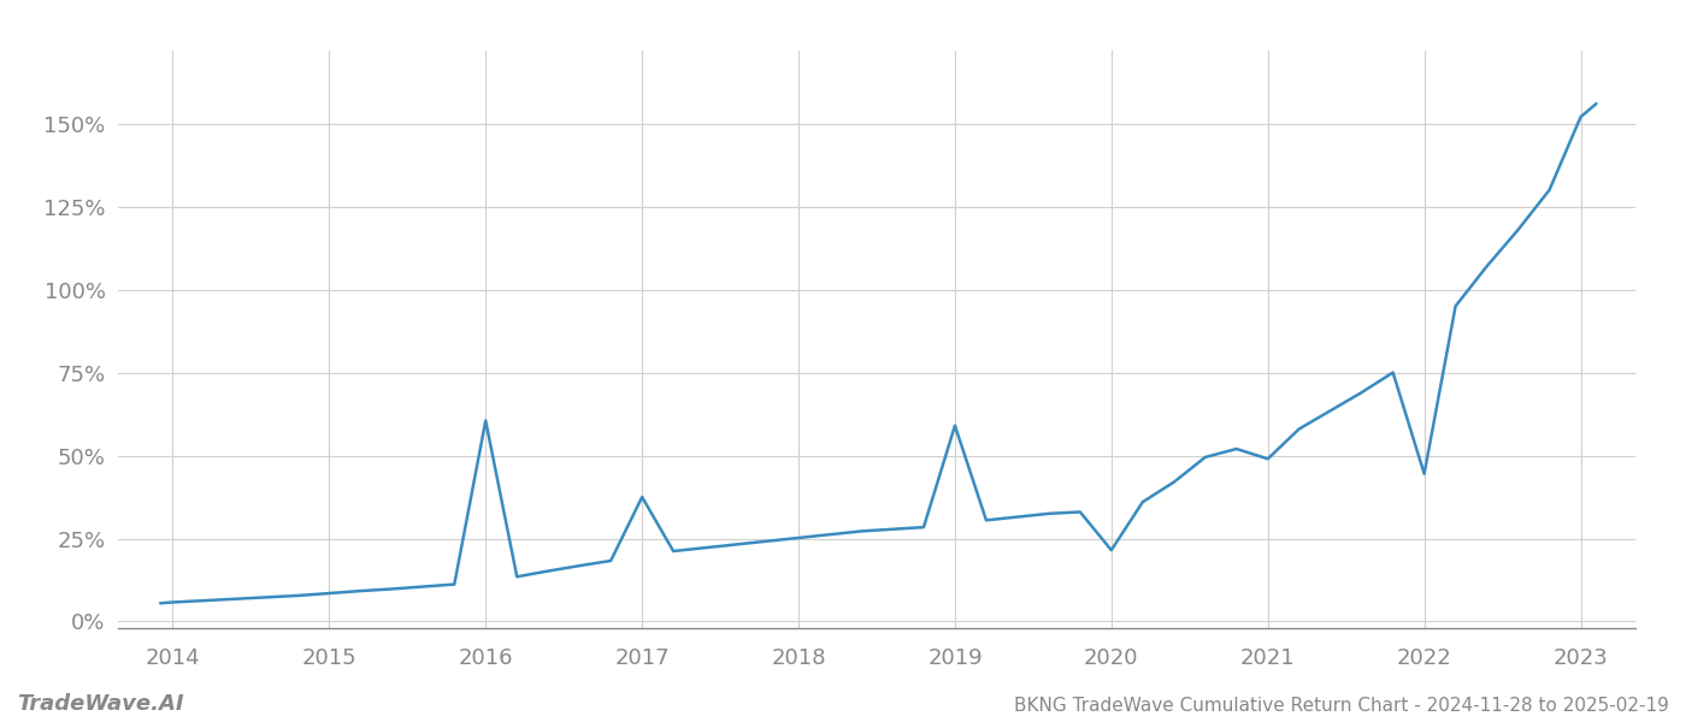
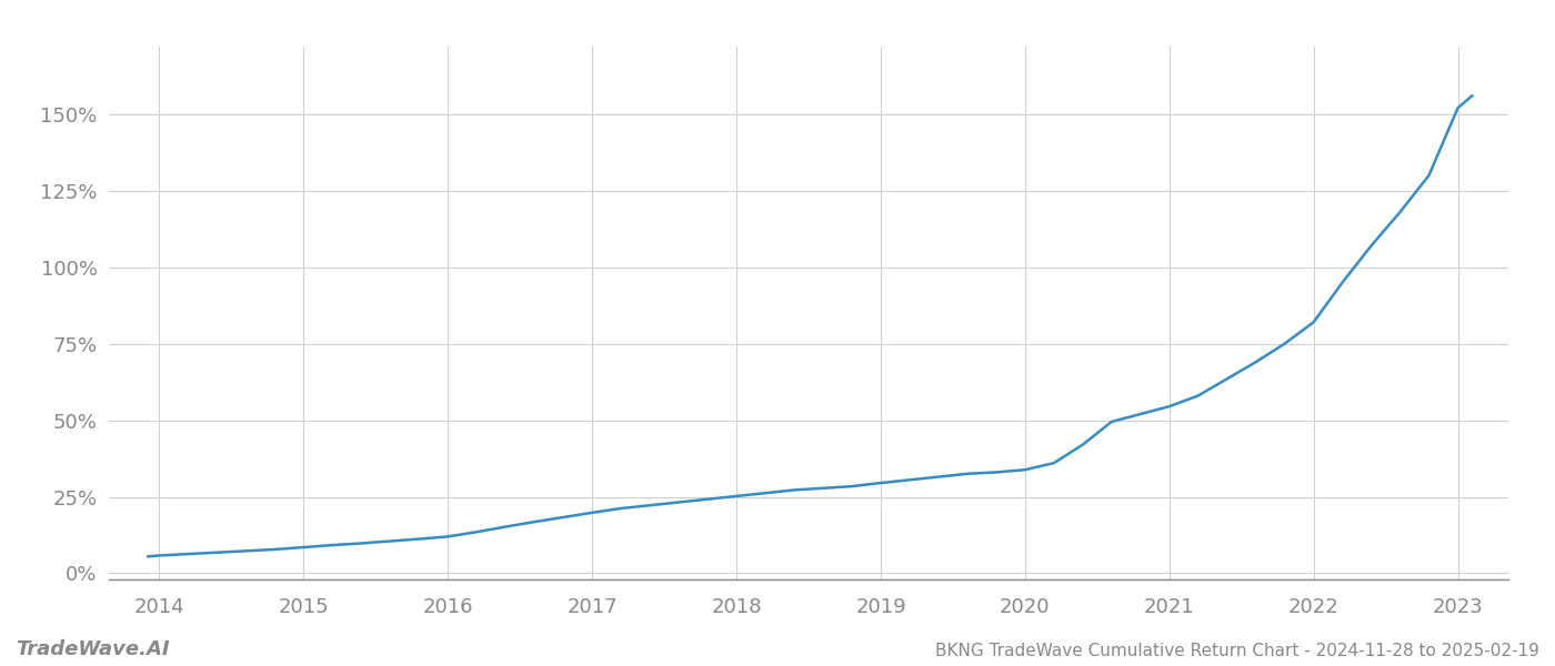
2016: 60.5% -> 12.0%
2017: 37.5% -> 19.8%
2019: 59.0% -> 29.5%
2020: 21.5% -> 33.8%
2021: 49.0% -> 54.5%
2022: 44.5% -> 82.0%
